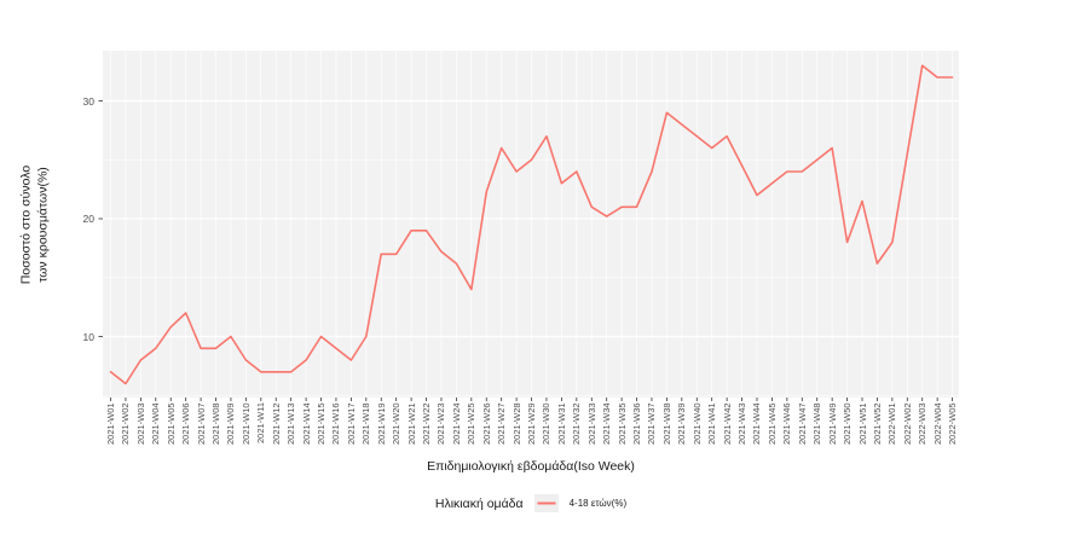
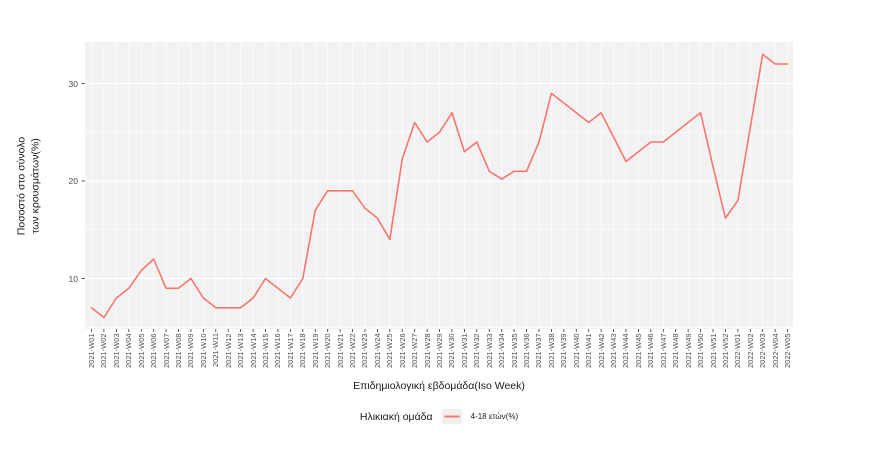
2021-W20: 17 -> 19
2021-W50: 18 -> 27
